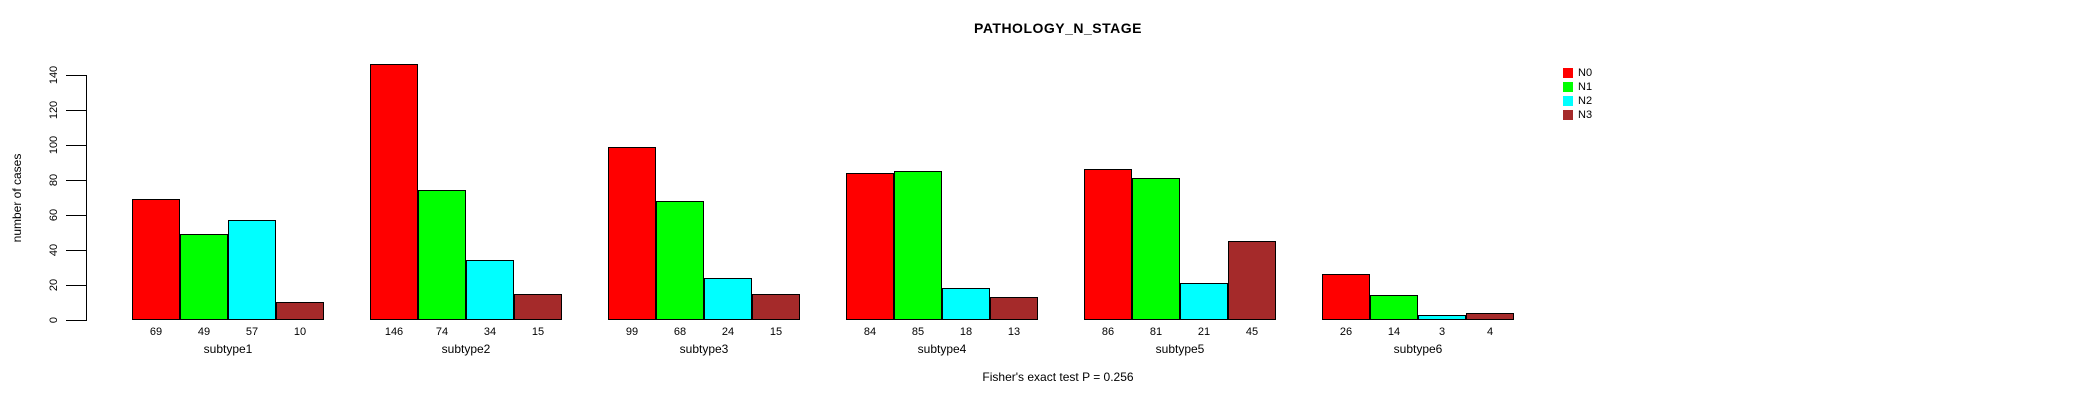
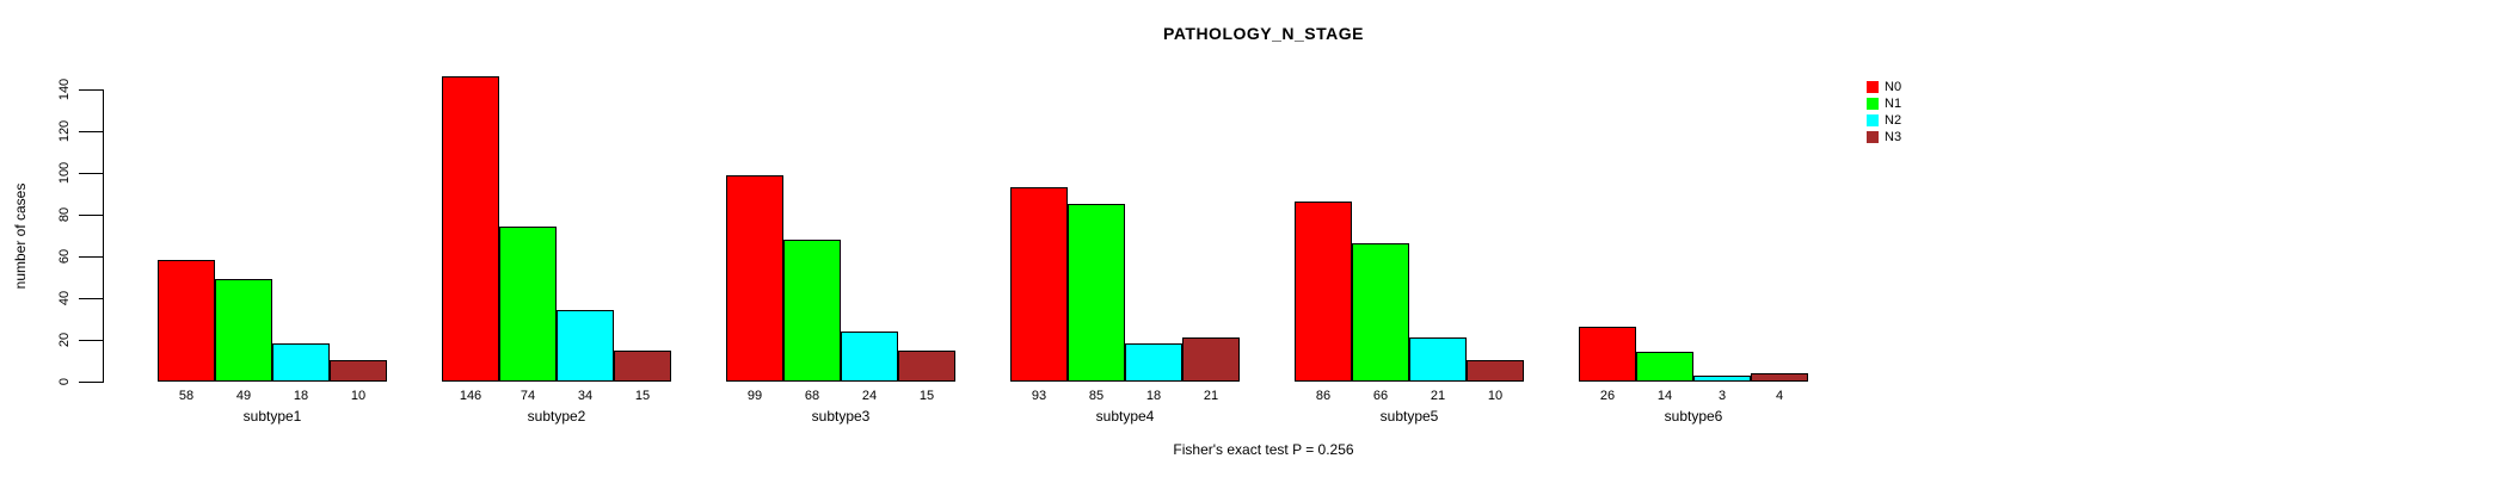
N0/subtype1: 69 -> 58
N2/subtype1: 57 -> 18
N0/subtype4: 84 -> 93
N3/subtype4: 13 -> 21
N1/subtype5: 81 -> 66
N3/subtype5: 45 -> 10
